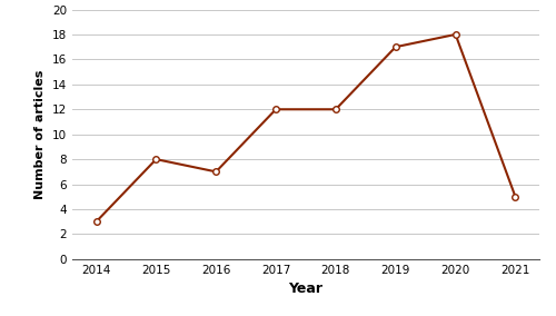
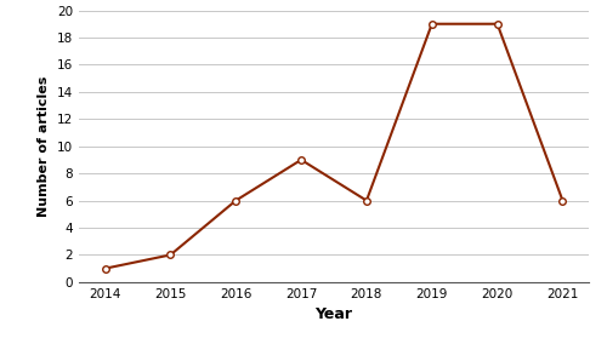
2014: 3 -> 1
2015: 8 -> 2
2016: 7 -> 6
2017: 12 -> 9
2018: 12 -> 6
2019: 17 -> 19
2020: 18 -> 19
2021: 5 -> 6
